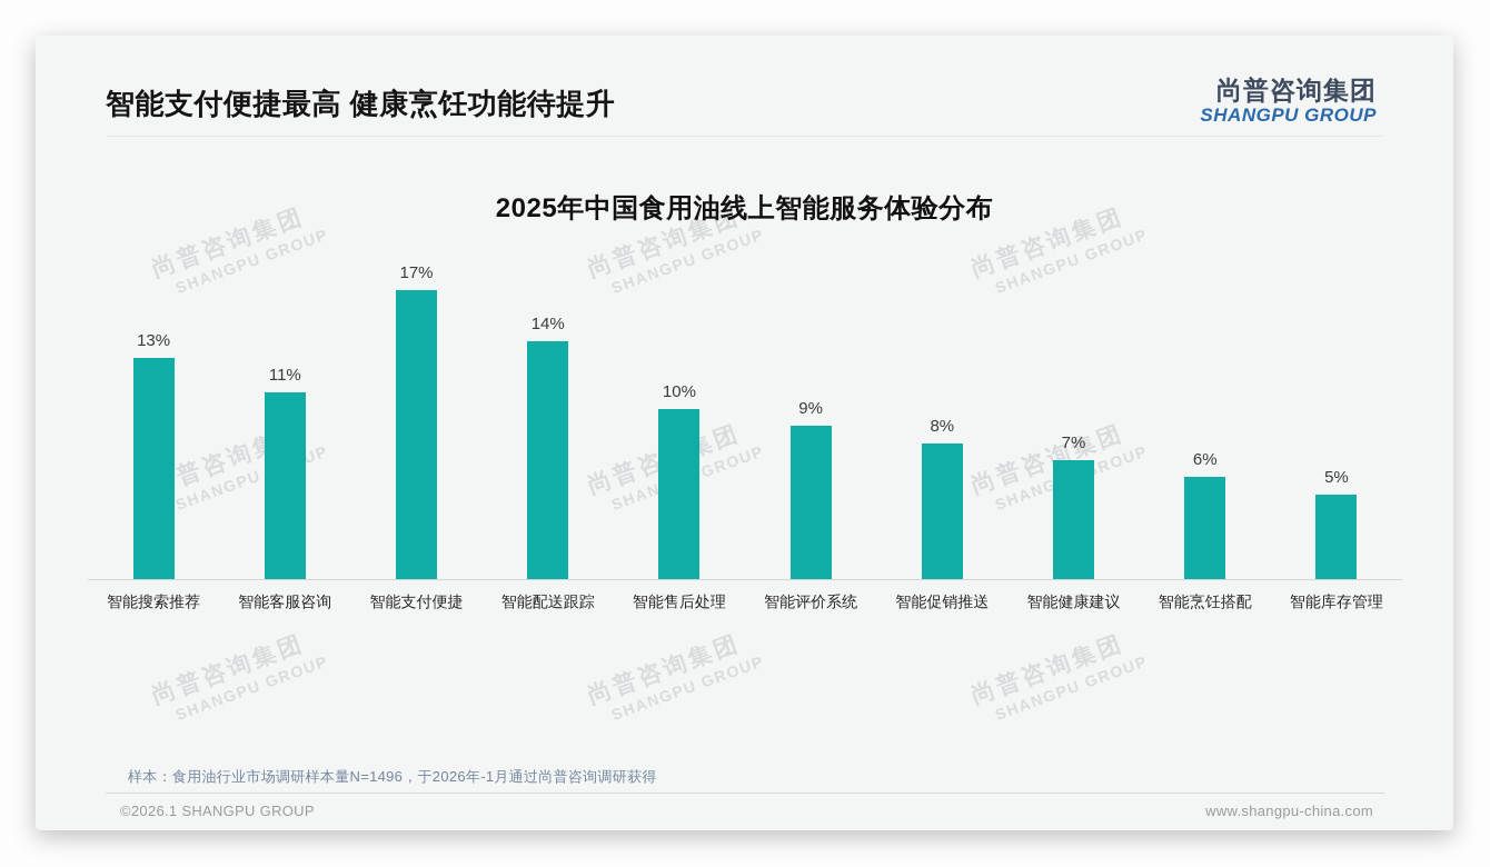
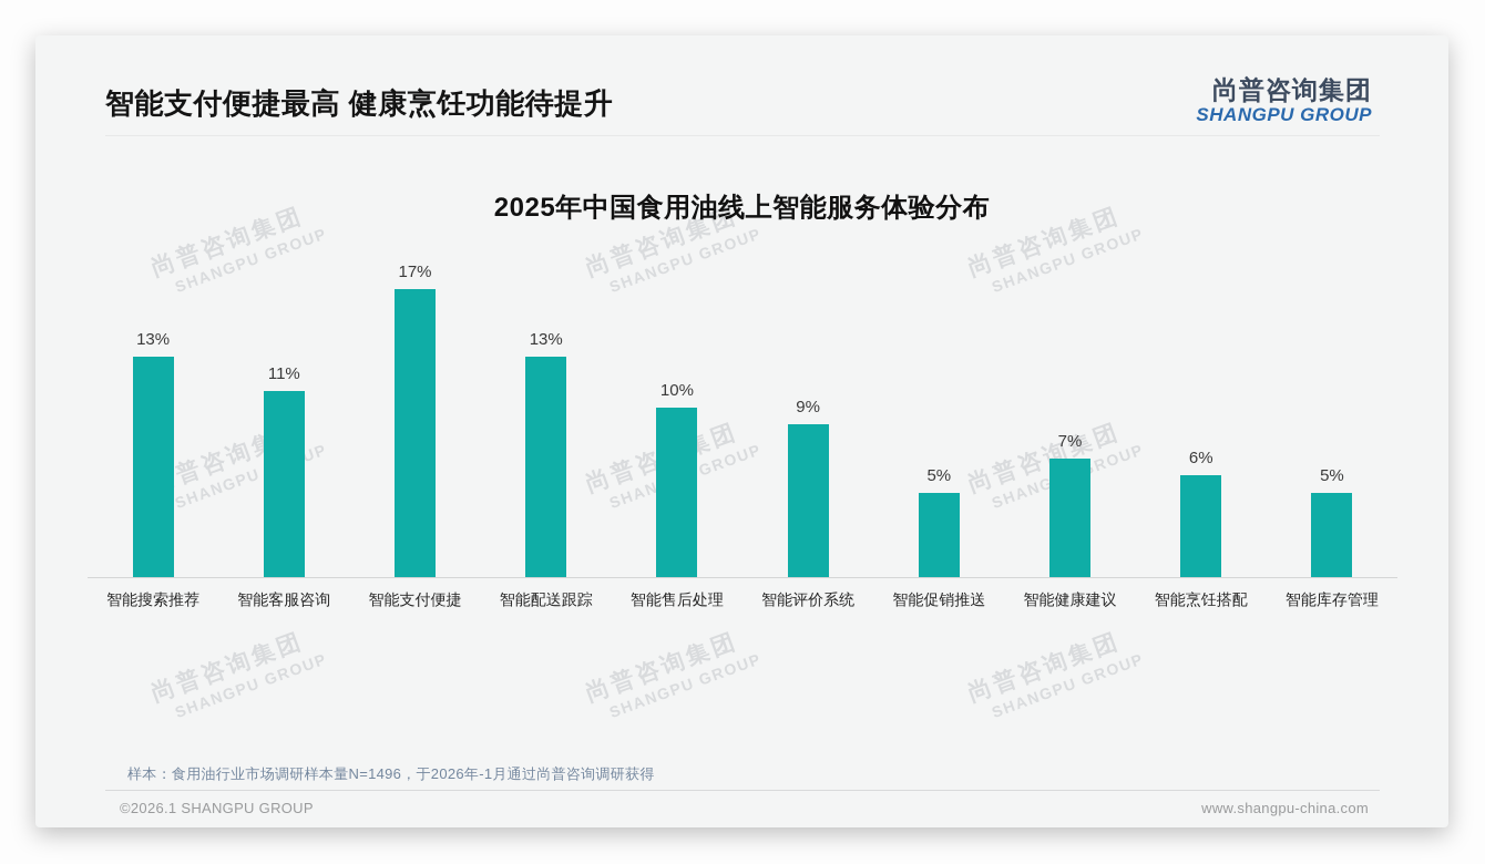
智能配送跟踪: 14% -> 13%
智能促销推送: 8% -> 5%
